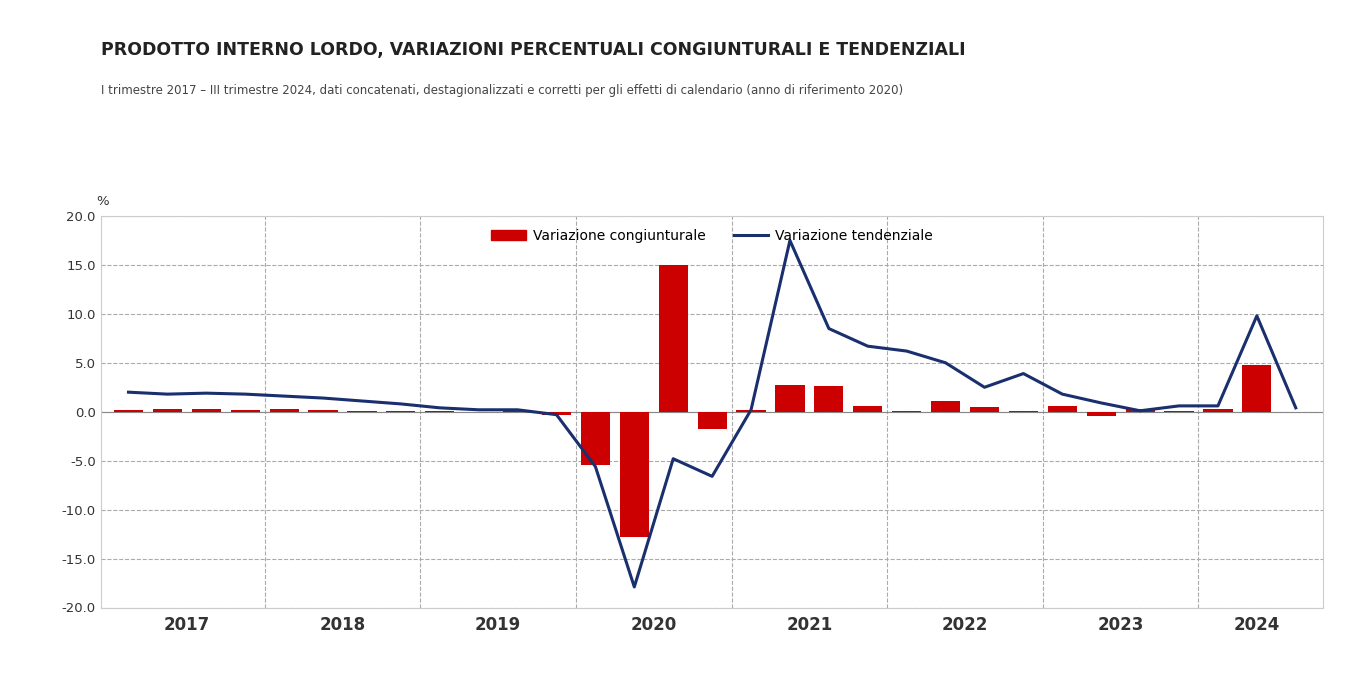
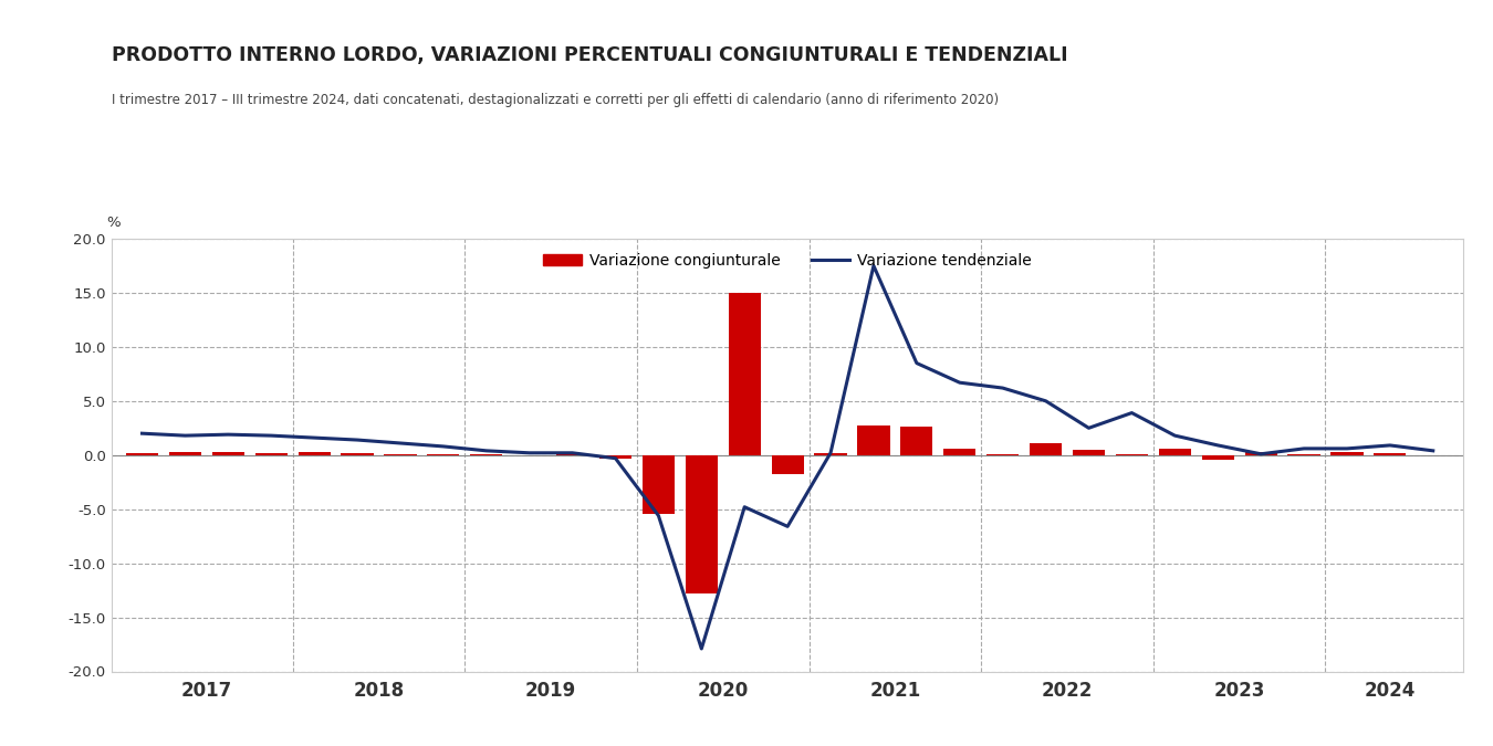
Variazione congiunturale/2024: 4.8 -> 0.2
Variazione tendenziale/2024: 9.8 -> 0.9
